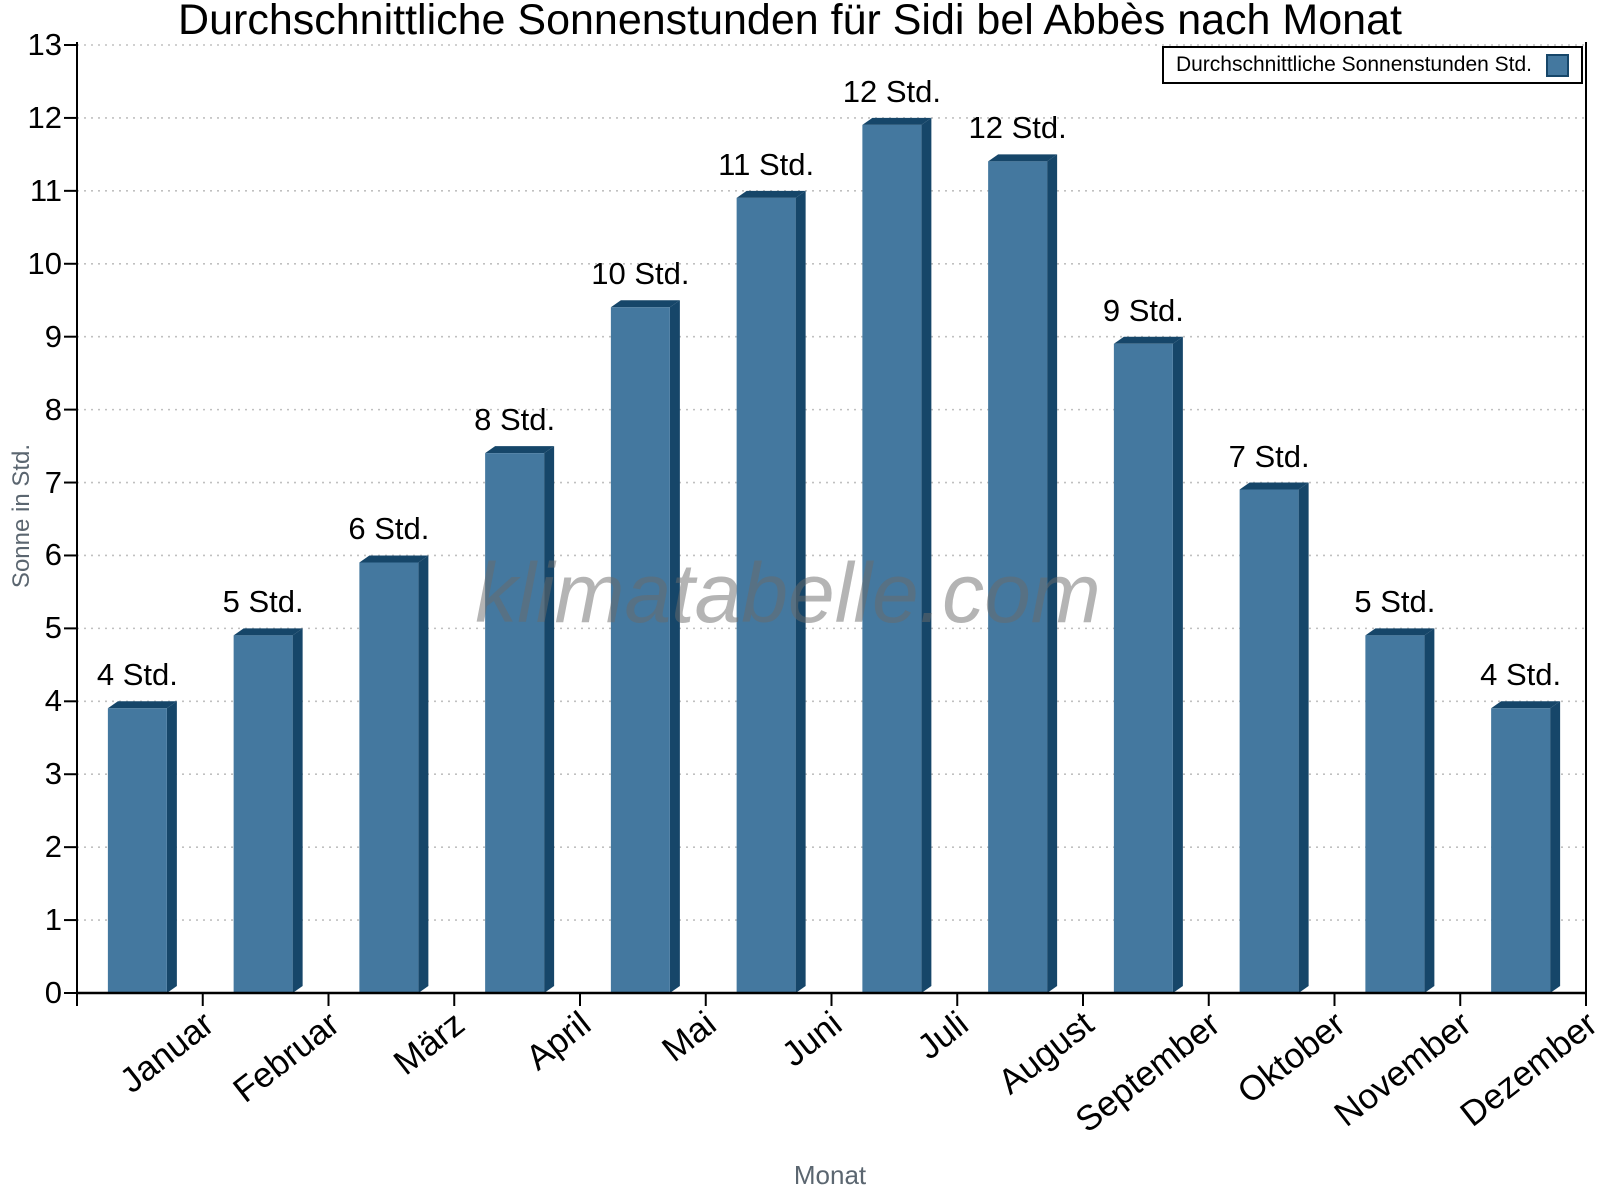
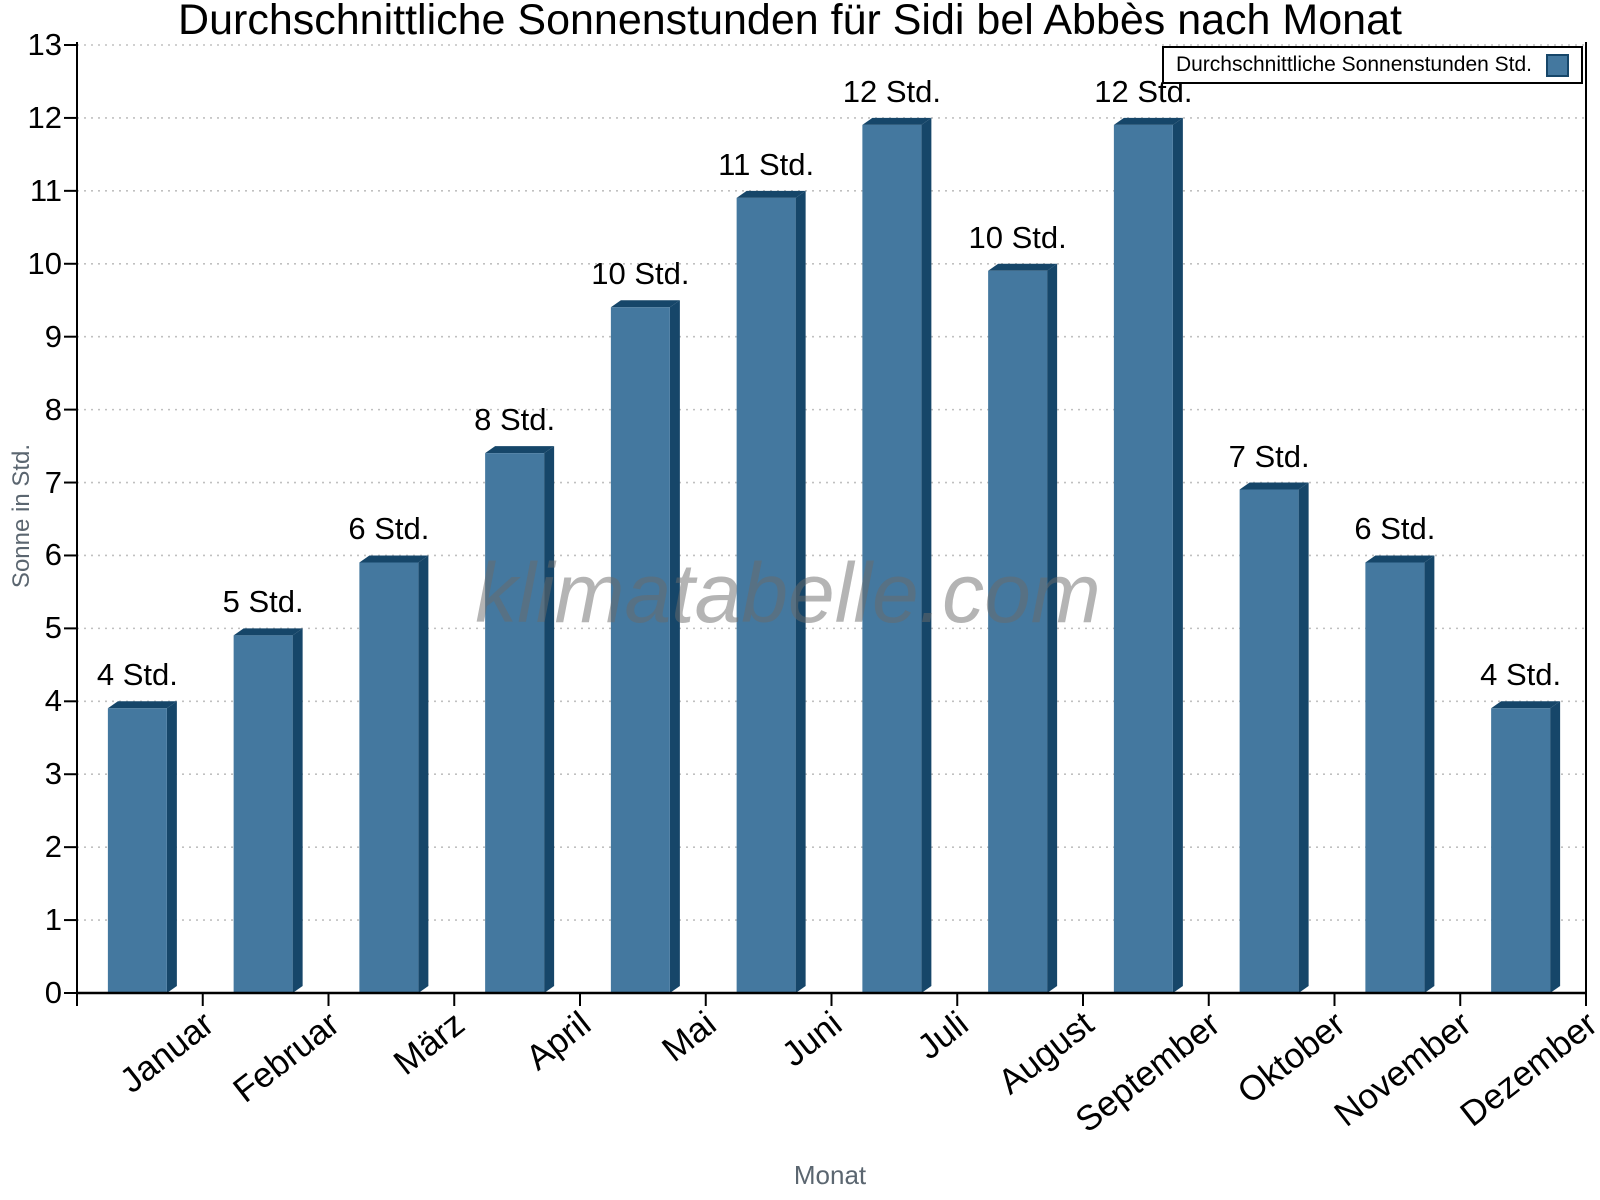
August: 12 -> 10
September: 9 -> 12
November: 5 -> 6
